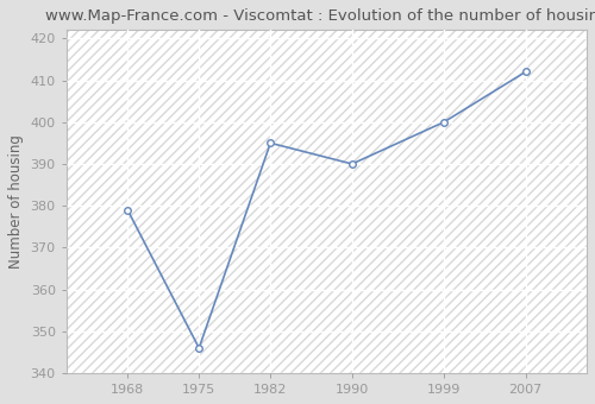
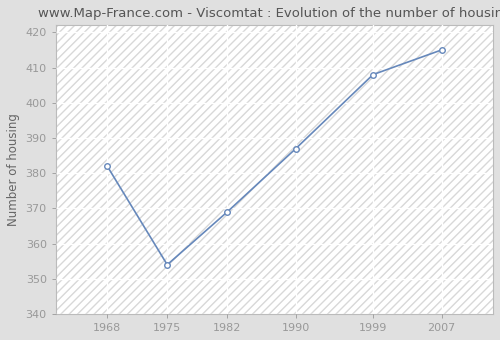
1968: 379 -> 382
1975: 346 -> 354
1982: 395 -> 369
1990: 390 -> 387
1999: 400 -> 408
2007: 412 -> 415
